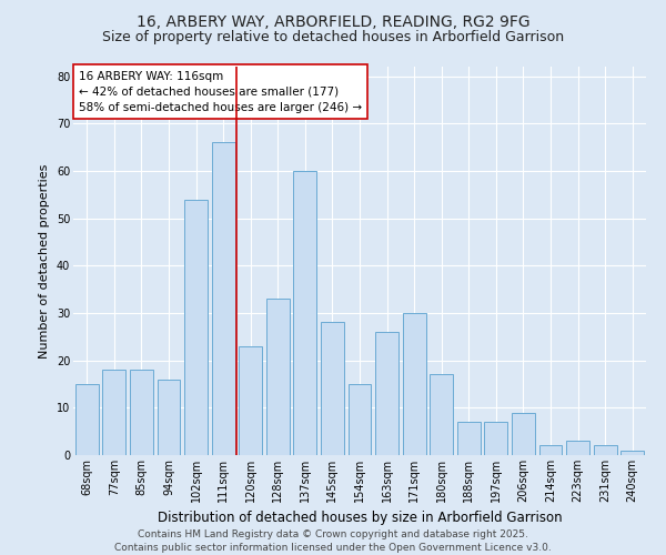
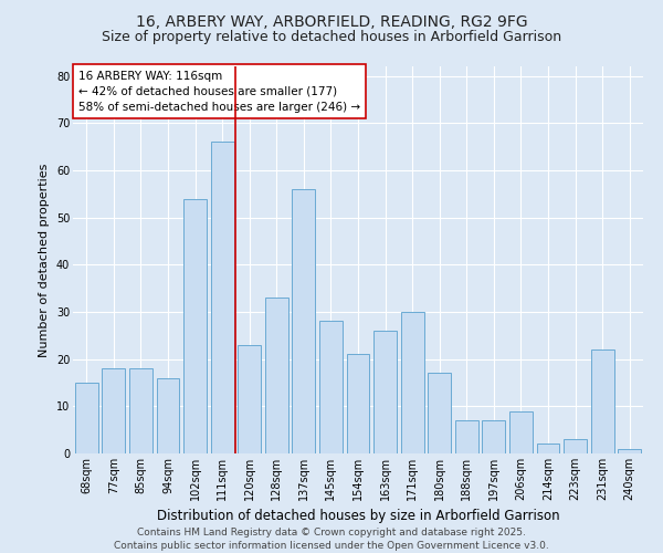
137sqm: 60 -> 56
154sqm: 15 -> 21
231sqm: 2 -> 22
